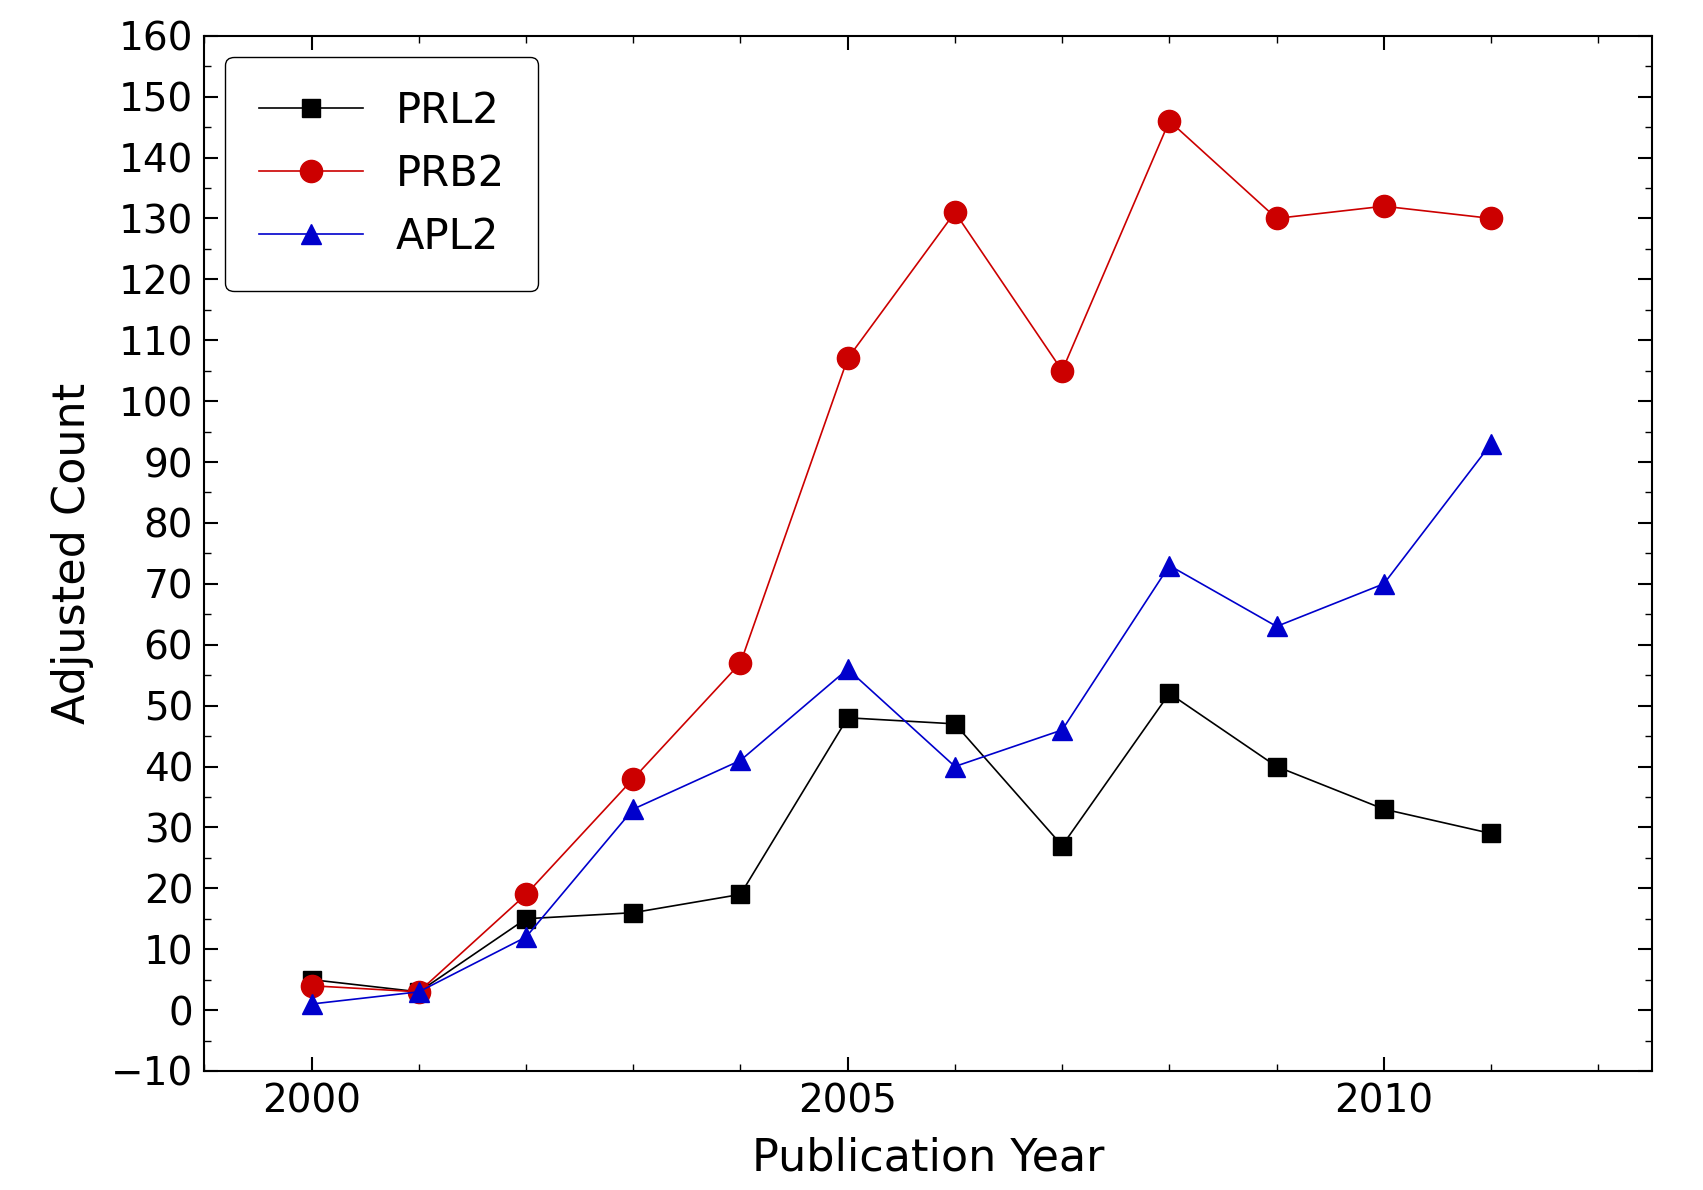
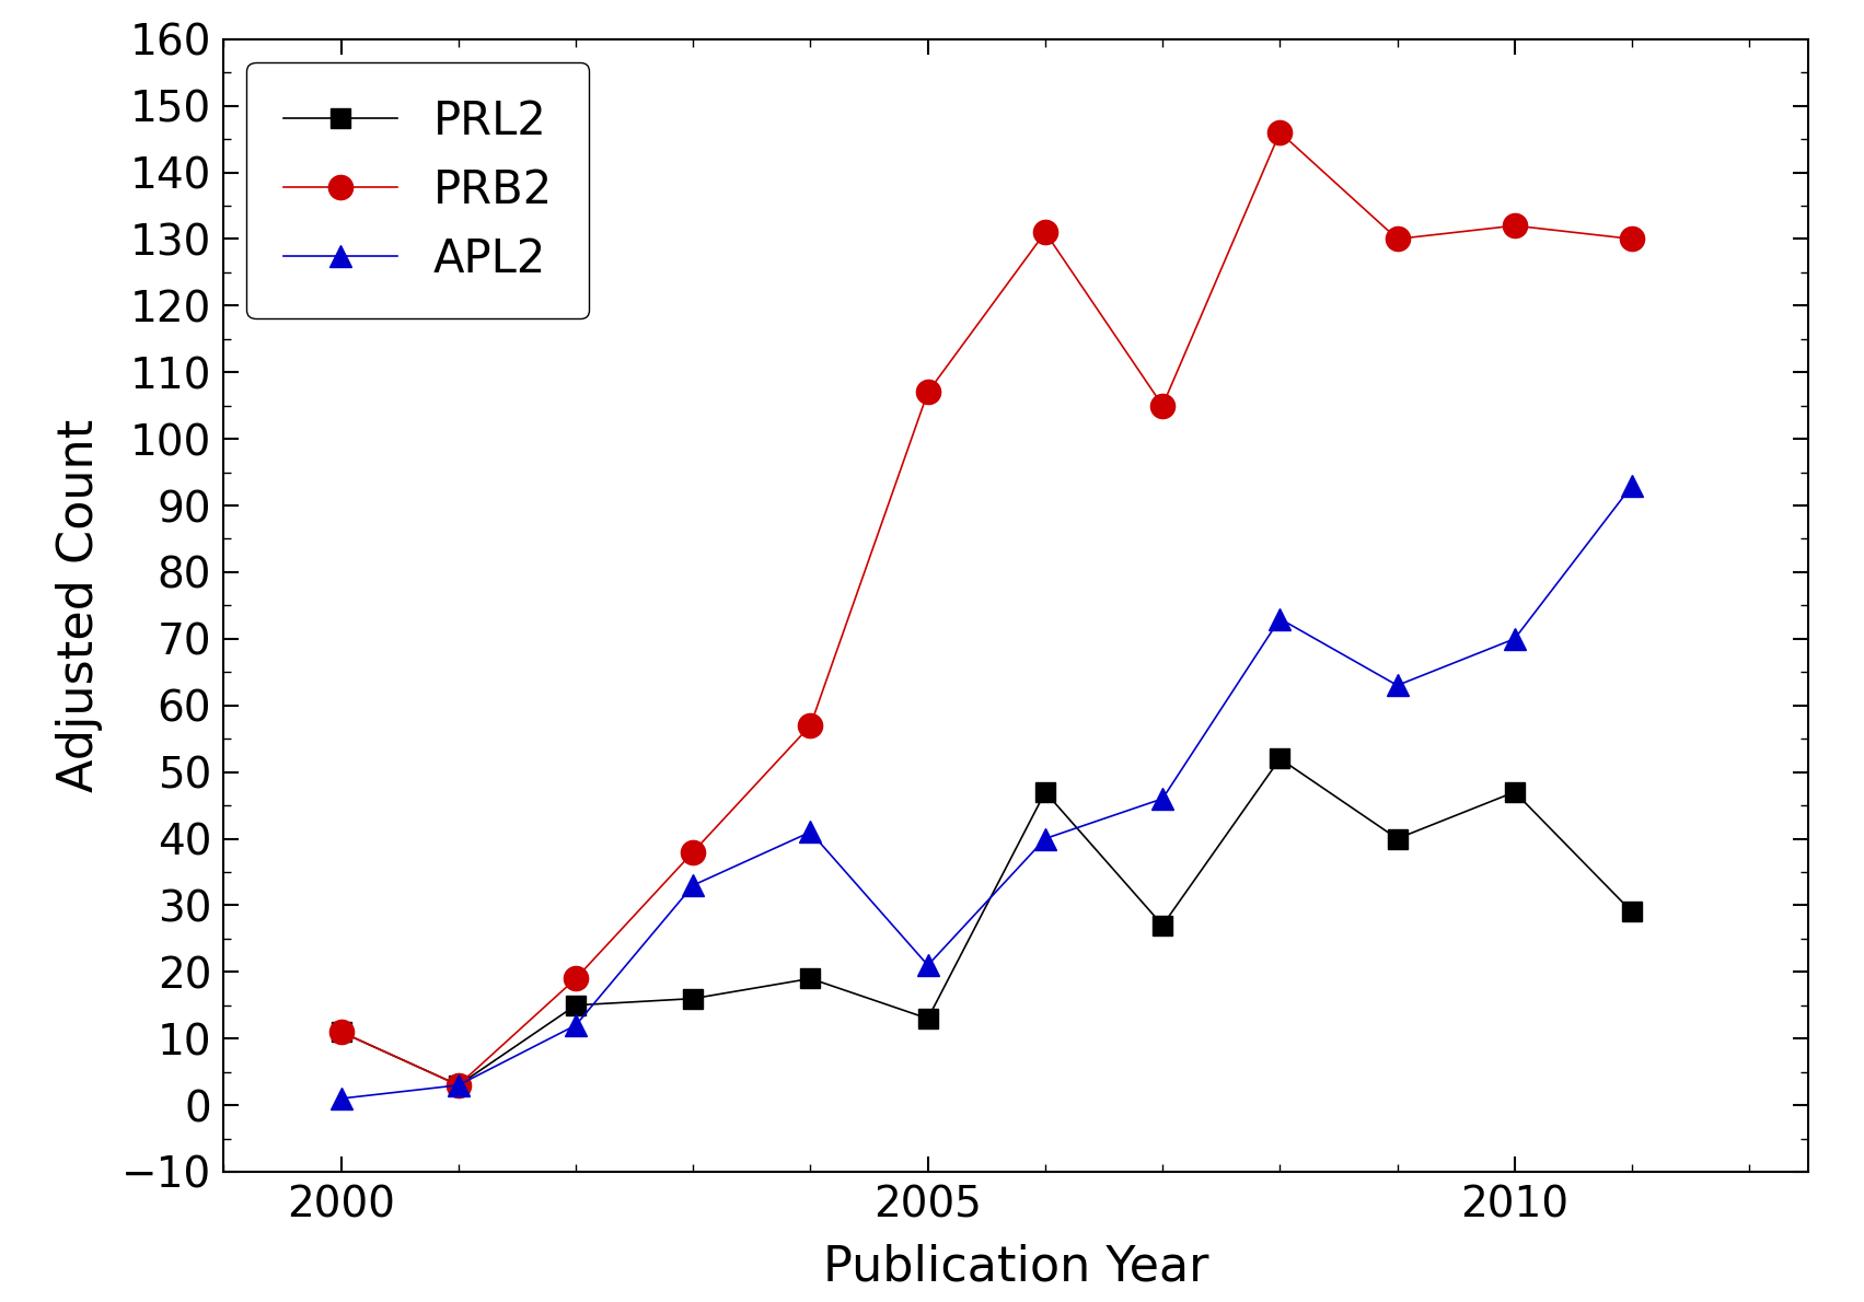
PRL2/2000: 5 -> 11
PRB2/2000: 4 -> 11
PRL2/2005: 48 -> 13
APL2/2005: 56 -> 21
PRL2/2010: 33 -> 47
